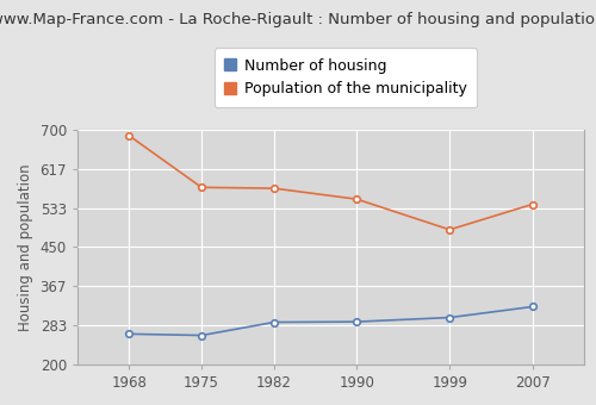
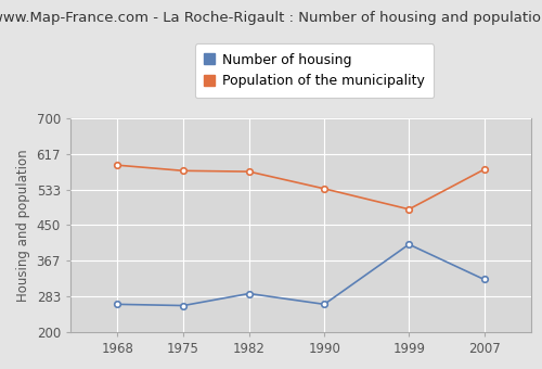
Population of the municipality/1968: 687 -> 590
Number of housing/1990: 291 -> 265
Population of the municipality/1990: 552 -> 535
Number of housing/1999: 300 -> 405
Population of the municipality/2007: 541 -> 580
